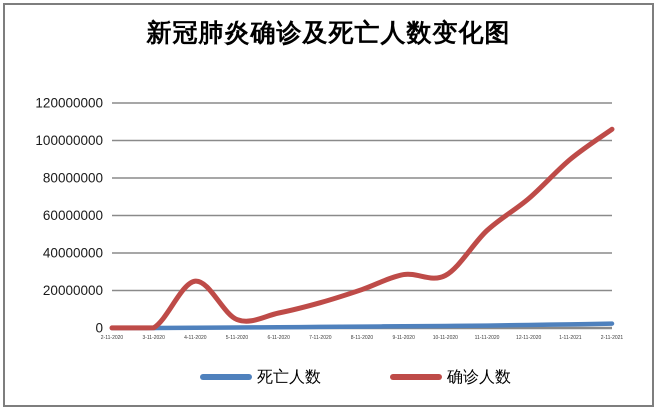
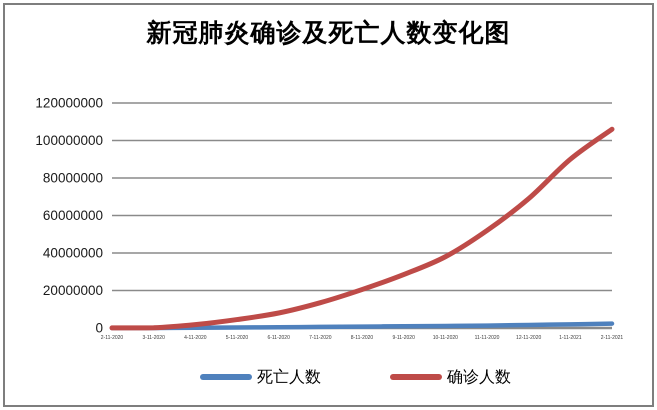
确诊人数/4-11-2020: 25000000 -> 2000000
确诊人数/10-11-2020: 28000000 -> 38000000
